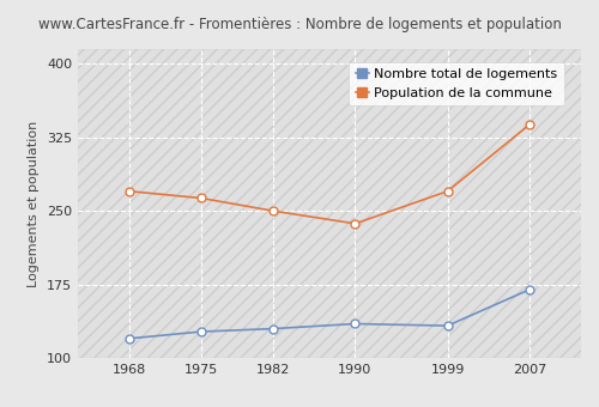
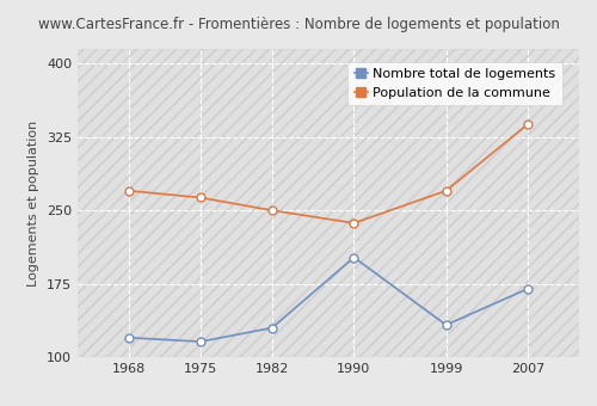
Nombre total de logements/1975: 127 -> 116
Nombre total de logements/1990: 135 -> 202
